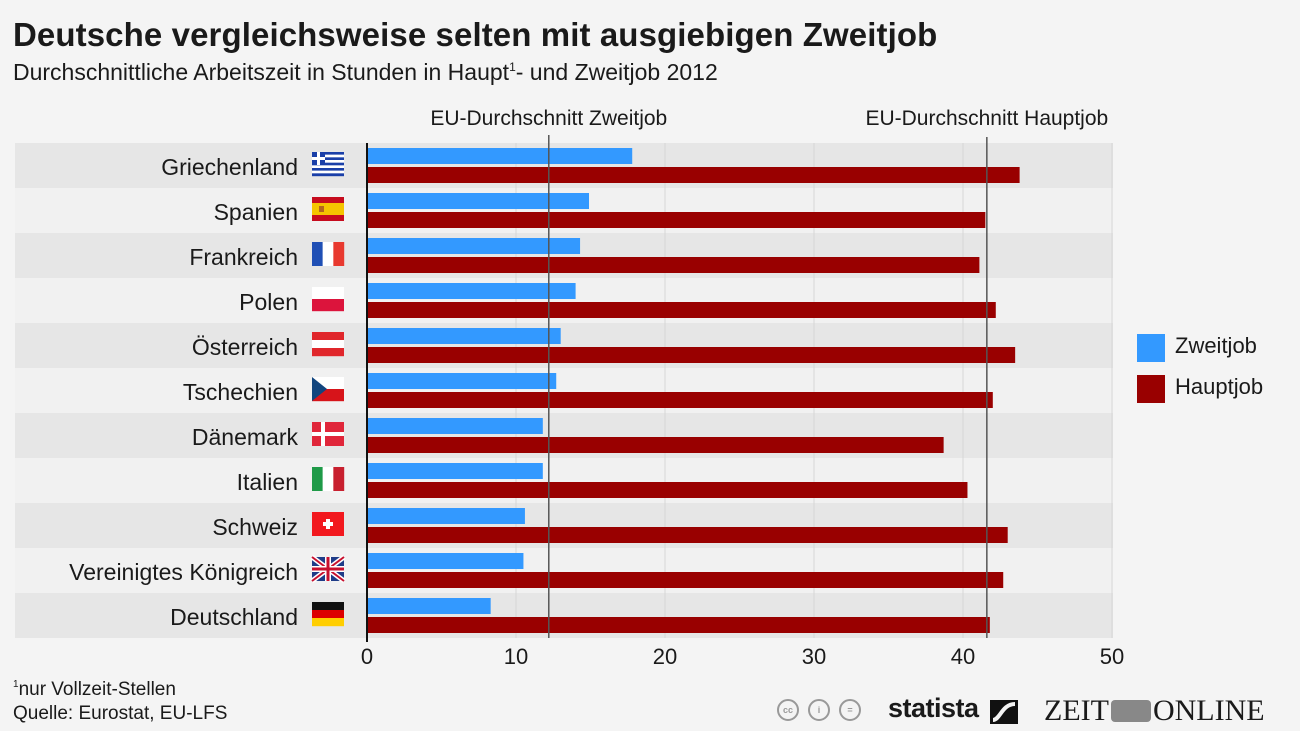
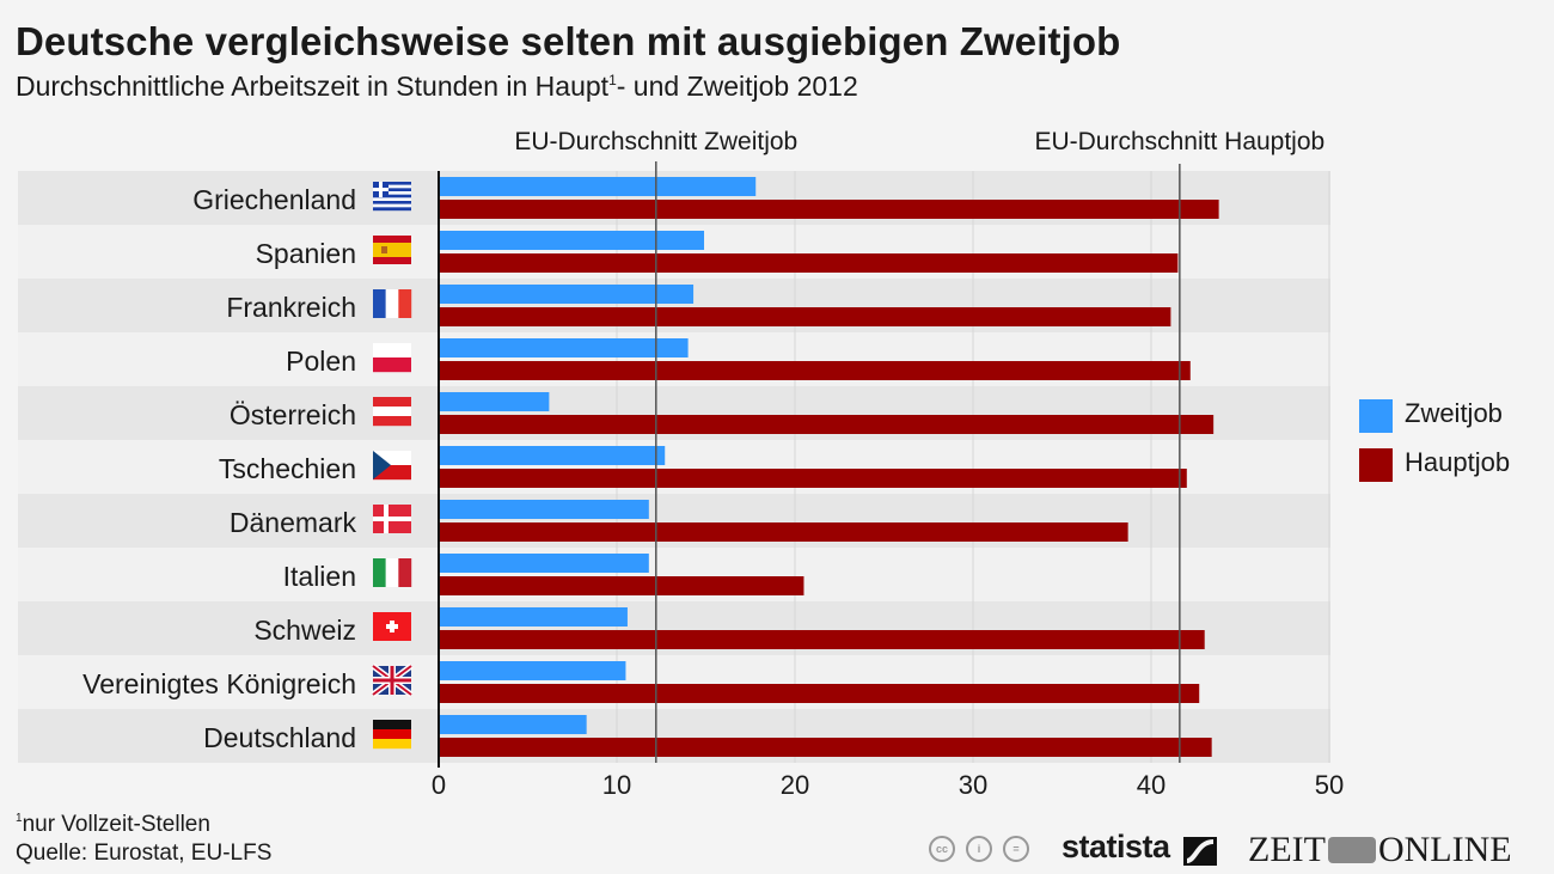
Zweitjob/Österreich: 13.0 -> 6.2
Hauptjob/Italien: 40.3 -> 20.5
Hauptjob/Deutschland: 41.8 -> 43.4
